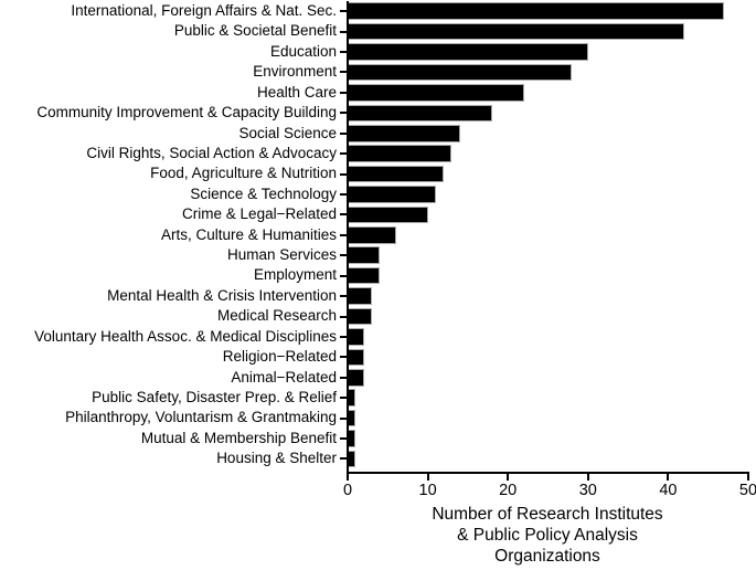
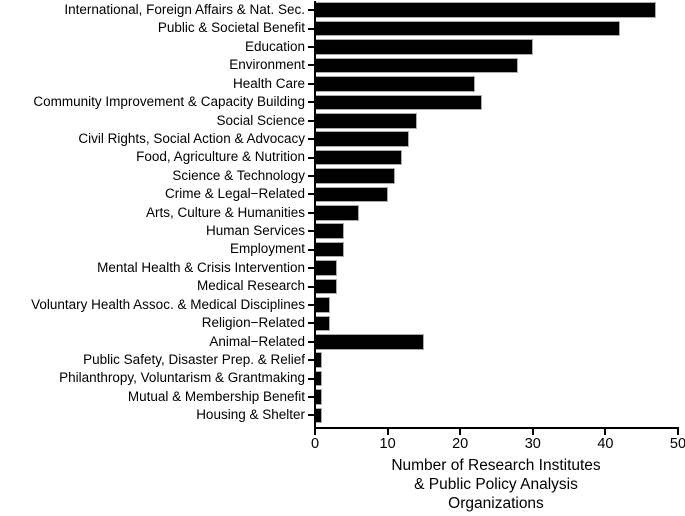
Community Improvement & Capacity Building: 18 -> 23
Animal−Related: 2 -> 15
